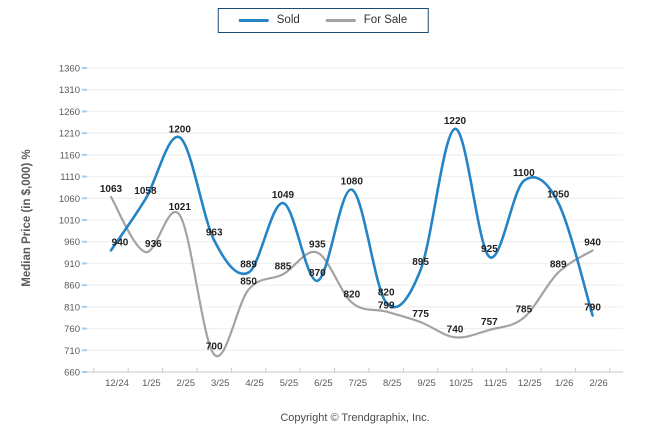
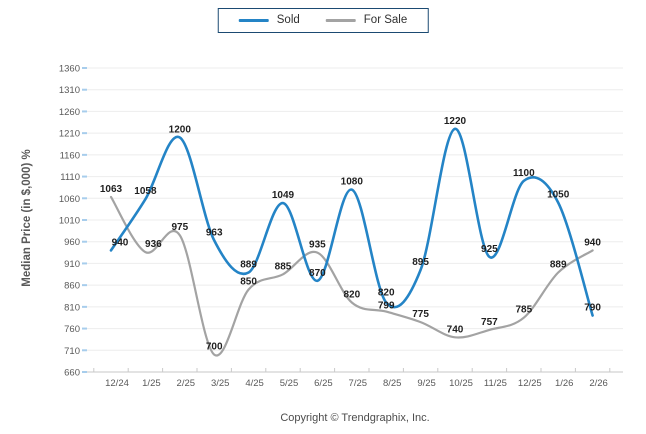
For Sale/2/25: 1021 -> 975
